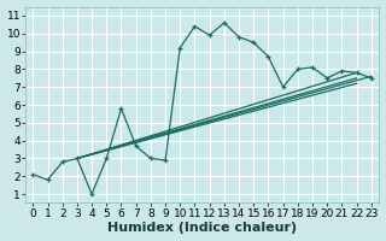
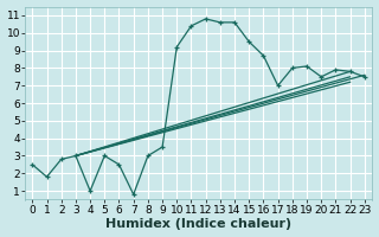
0: 2.1 -> 2.5
6: 5.8 -> 2.5
7: 3.7 -> 0.8
9: 2.9 -> 3.5
12: 9.9 -> 10.8
14: 9.8 -> 10.6
